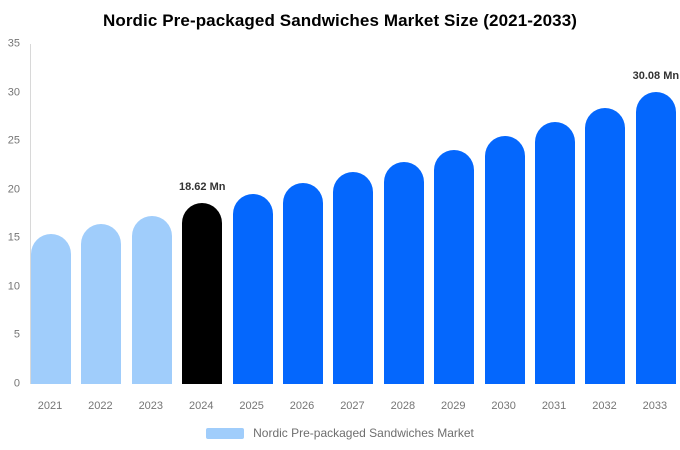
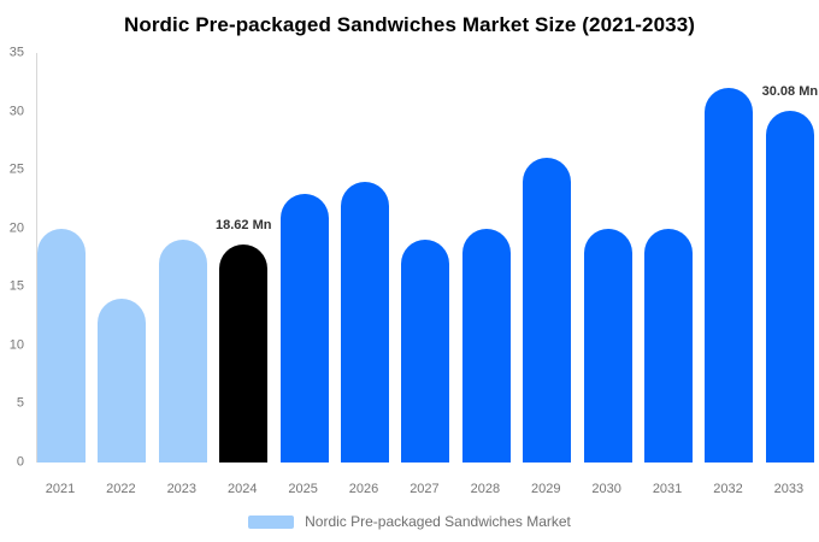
2021: 15 -> 20
2022: 16 -> 14
2023: 17 -> 19
2025: 20 -> 23
2026: 21 -> 24
2027: 22 -> 19
2028: 23 -> 20
2029: 24 -> 26
2030: 26 -> 20
2031: 27 -> 20
2032: 28 -> 32
